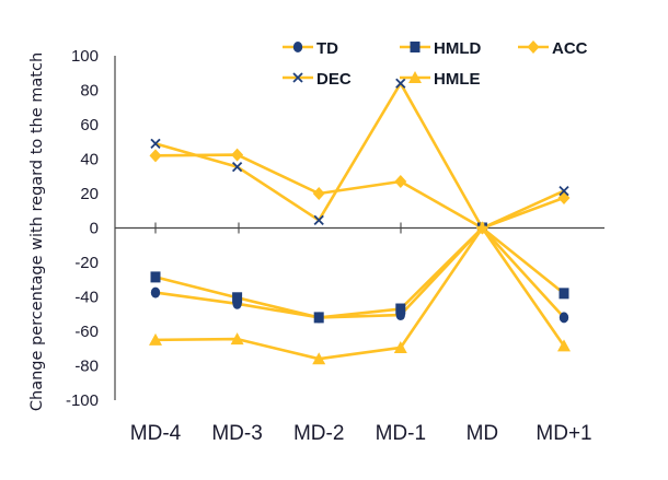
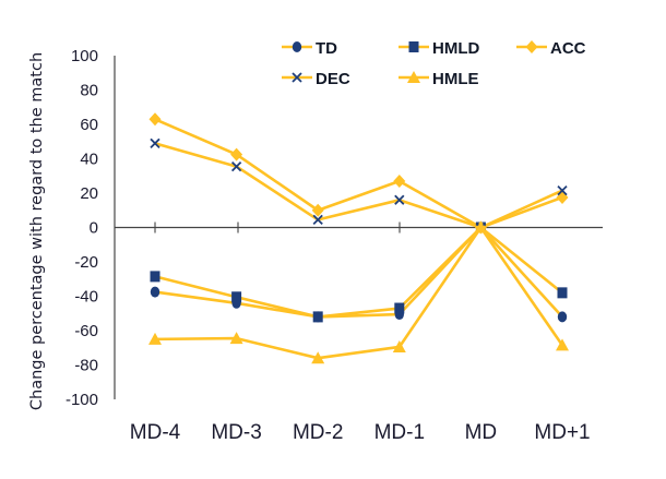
ACC/MD-4: 42 -> 63
ACC/MD-2: 20 -> 10
DEC/MD-1: 84 -> 16
